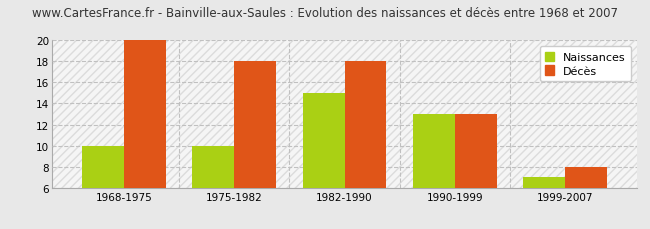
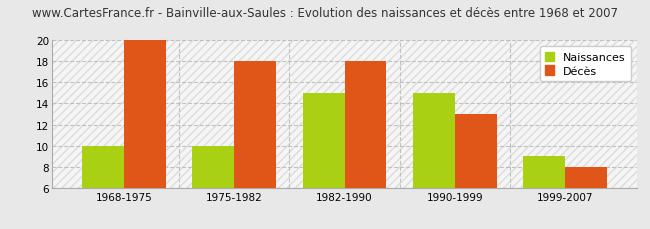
Naissances/1990-1999: 13 -> 15
Naissances/1999-2007: 7 -> 9
